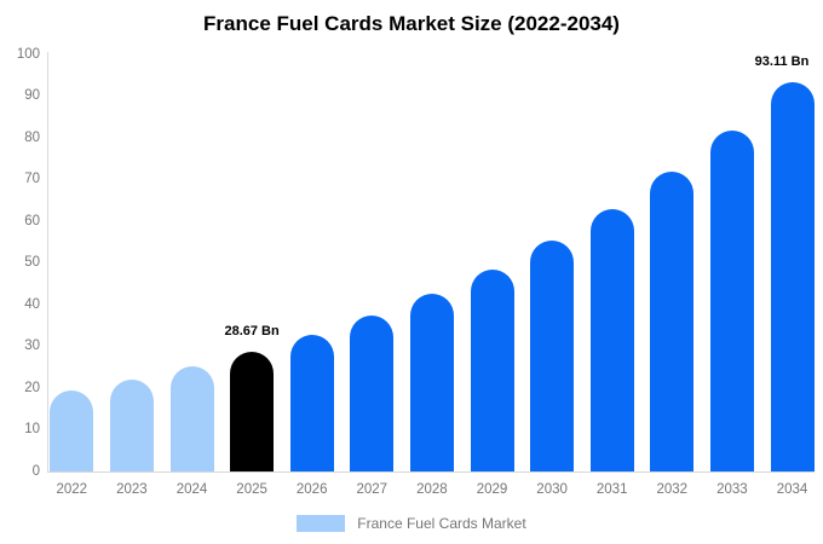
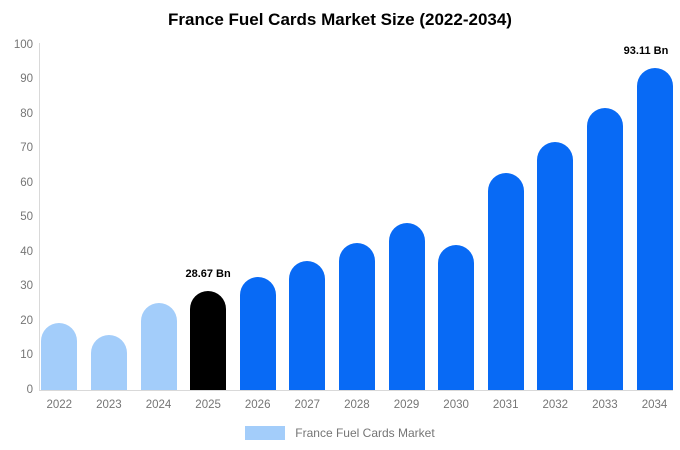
2023: 22 -> 16
2030: 55 -> 42
